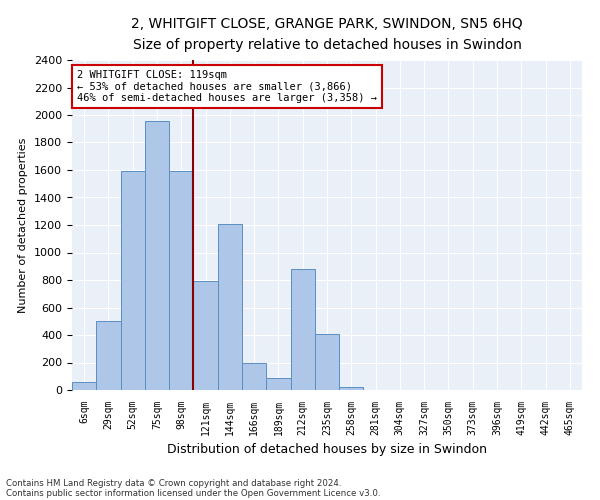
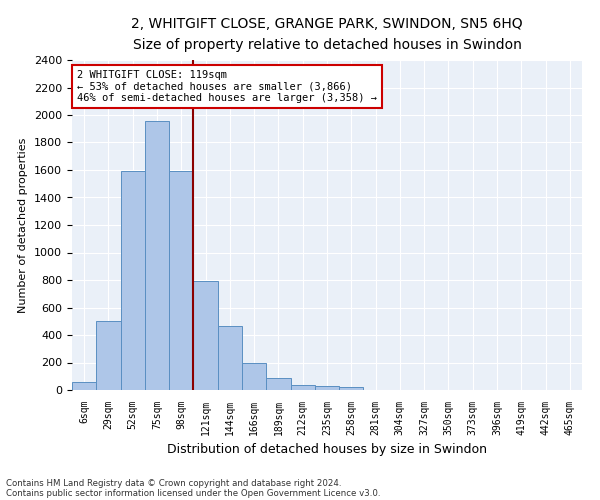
144sqm: 1210 -> 460
212sqm: 880 -> 40
235sqm: 410 -> 30
